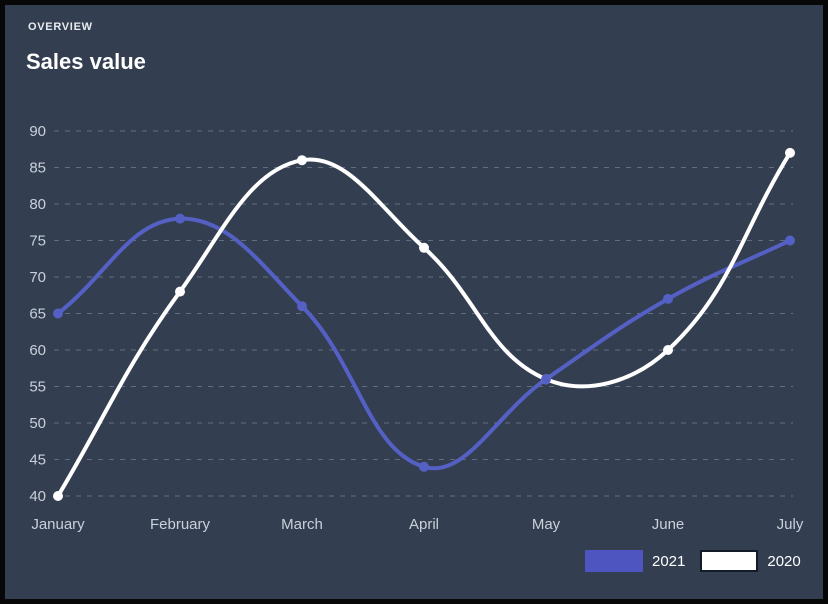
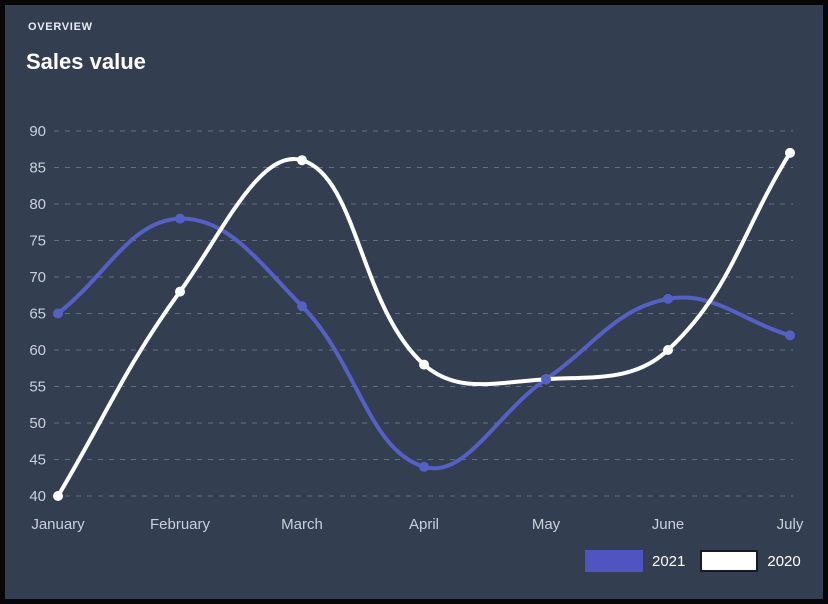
2020/April: 74 -> 58
2021/July: 75 -> 62
